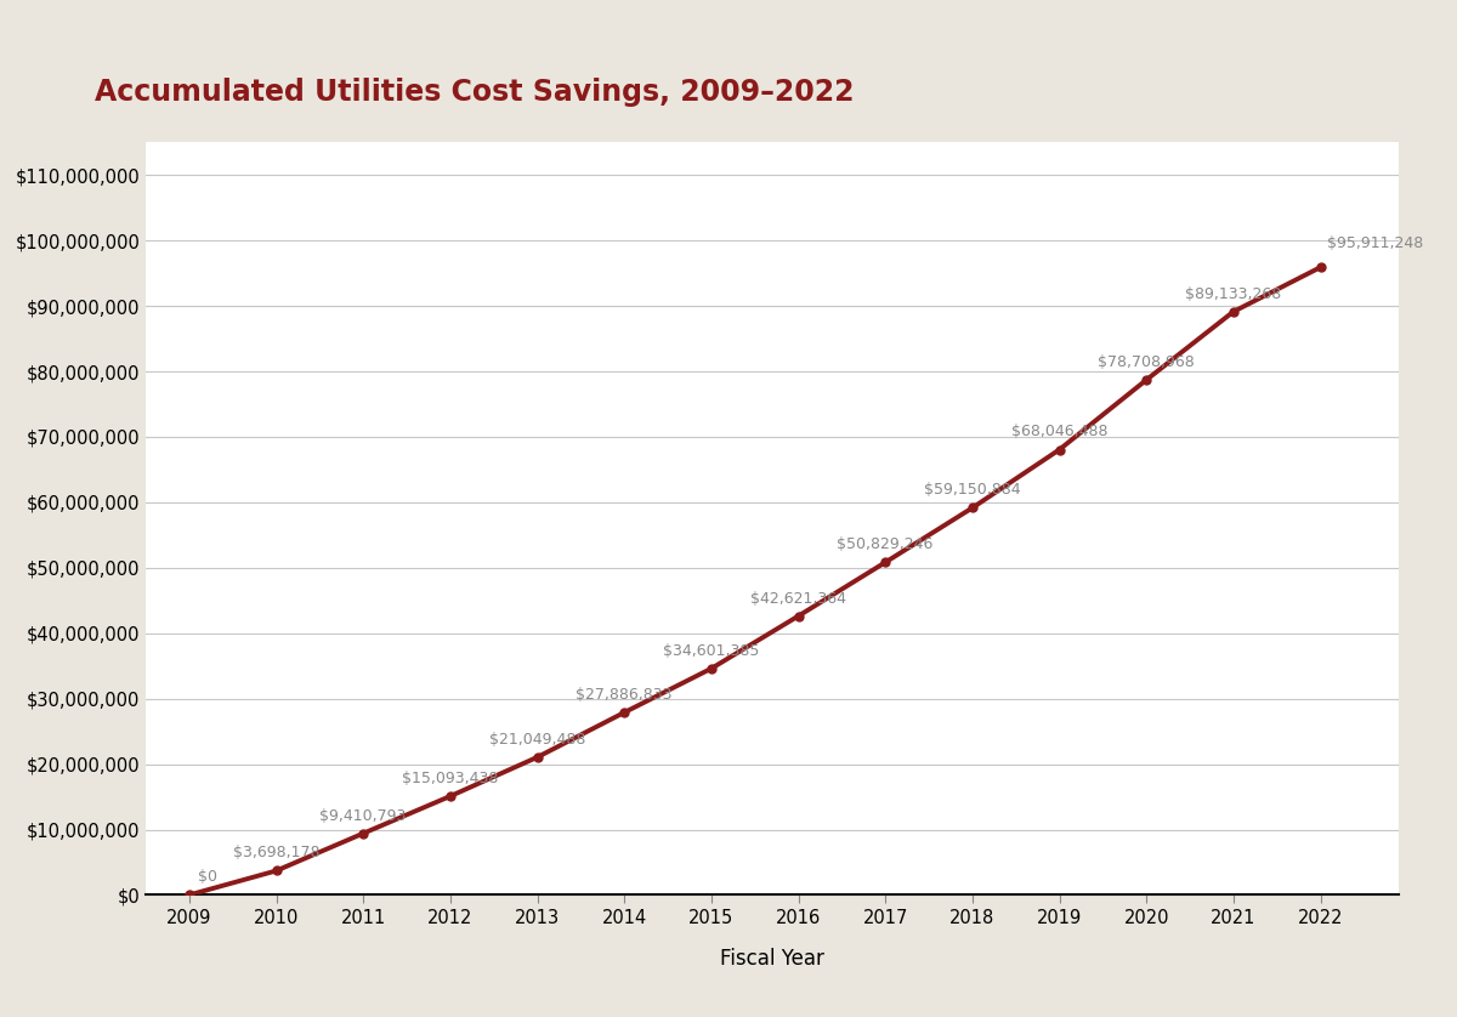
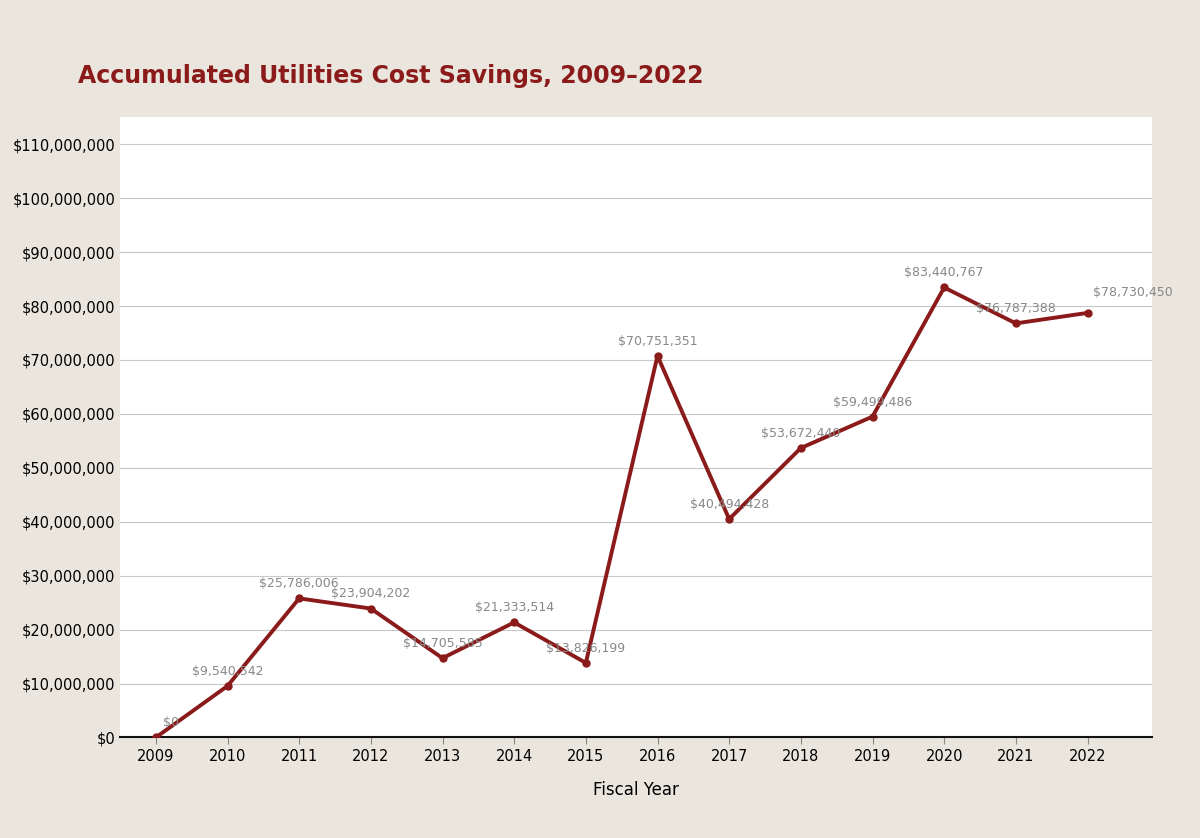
2010: $3,698,178 -> $9,540,542
2011: $9,410,793 -> $25,786,006
2012: $15,093,438 -> $23,904,202
2013: $21,049,488 -> $14,705,585
2014: $27,886,833 -> $21,333,514
2015: $34,601,385 -> $13,826,199
2016: $42,621,364 -> $70,751,351
2017: $50,829,246 -> $40,494,428
2018: $59,150,884 -> $53,672,440
2019: $68,046,488 -> $59,499,486
2020: $78,708,968 -> $83,440,767
2021: $89,133,268 -> $76,787,388
2022: $95,911,248 -> $78,730,450
